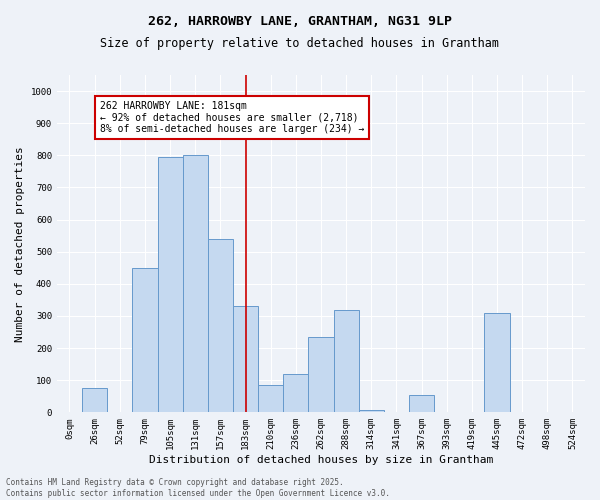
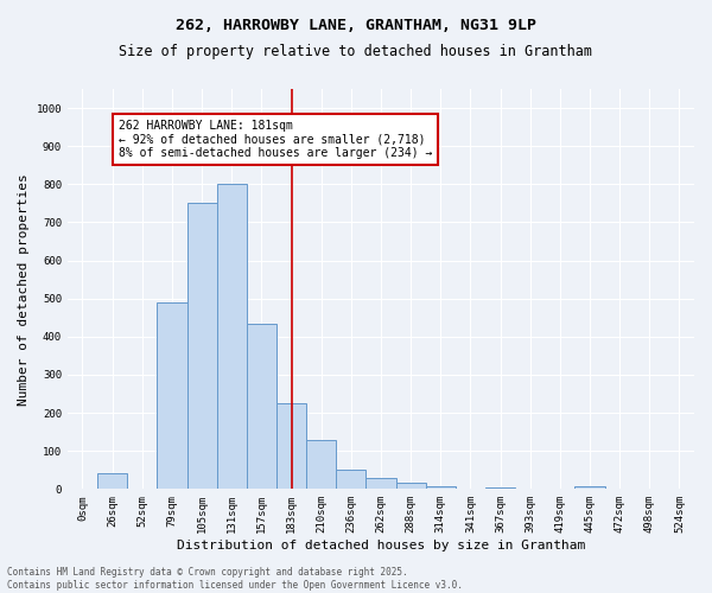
26sqm: 75 -> 40
79sqm: 450 -> 490
105sqm: 795 -> 750
157sqm: 540 -> 435
183sqm: 330 -> 225
210sqm: 85 -> 130
236sqm: 120 -> 50
262sqm: 235 -> 28
288sqm: 320 -> 18
367sqm: 55 -> 5
445sqm: 310 -> 6
